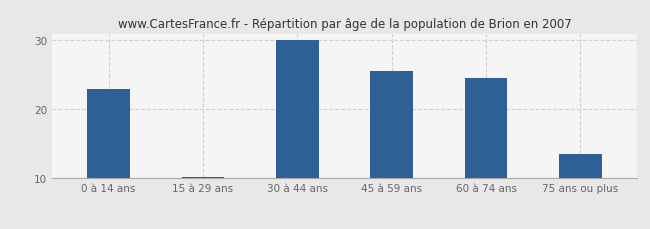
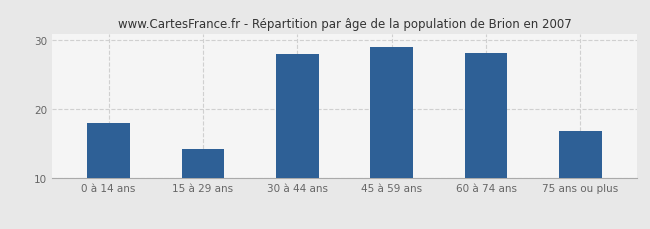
0 à 14 ans: 23.0 -> 18.0
15 à 29 ans: 10.2 -> 14.2
30 à 44 ans: 30.0 -> 28.0
45 à 59 ans: 25.5 -> 29.0
60 à 74 ans: 24.5 -> 28.2
75 ans ou plus: 13.5 -> 16.8
